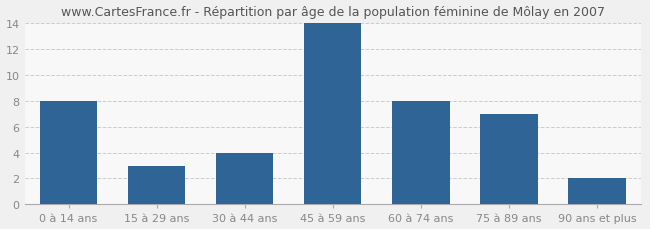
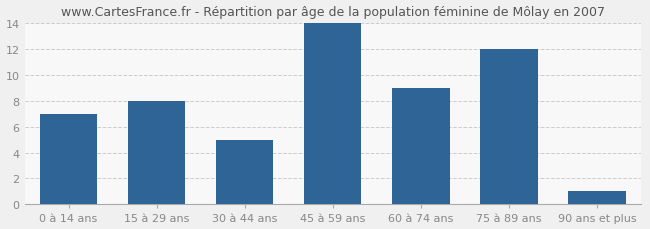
0 à 14 ans: 8 -> 7
15 à 29 ans: 3 -> 8
30 à 44 ans: 4 -> 5
60 à 74 ans: 8 -> 9
75 à 89 ans: 7 -> 12
90 ans et plus: 2 -> 1
